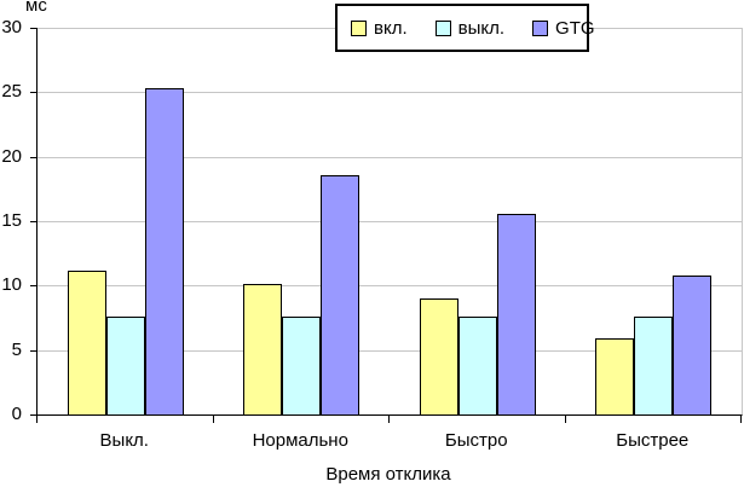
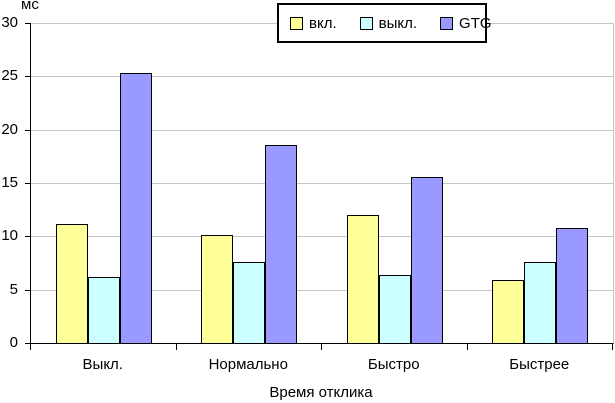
выкл./Выкл.: 7.6 -> 6.2
вкл./Быстро: 9.0 -> 12.0
выкл./Быстро: 7.6 -> 6.4
